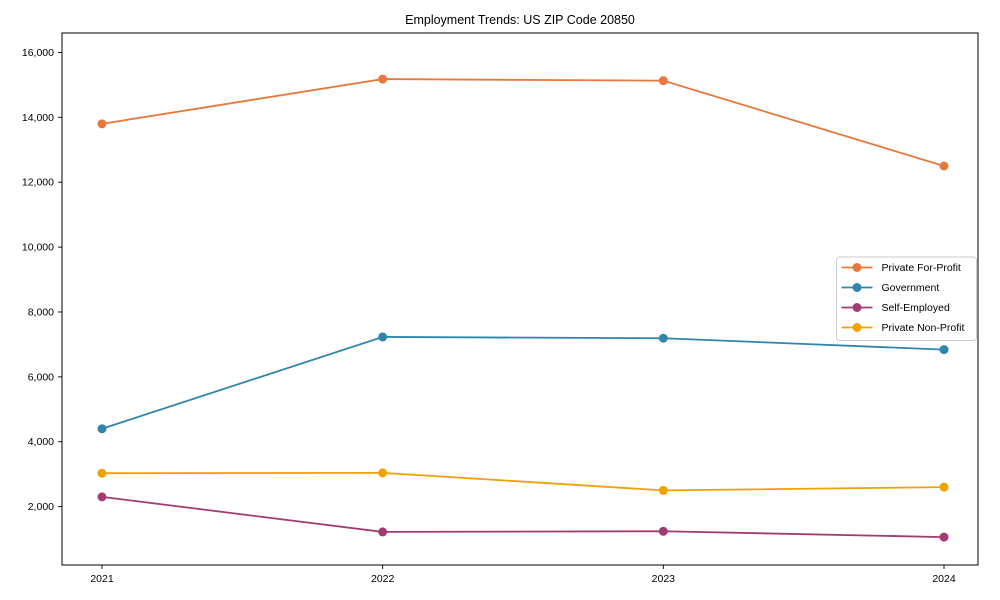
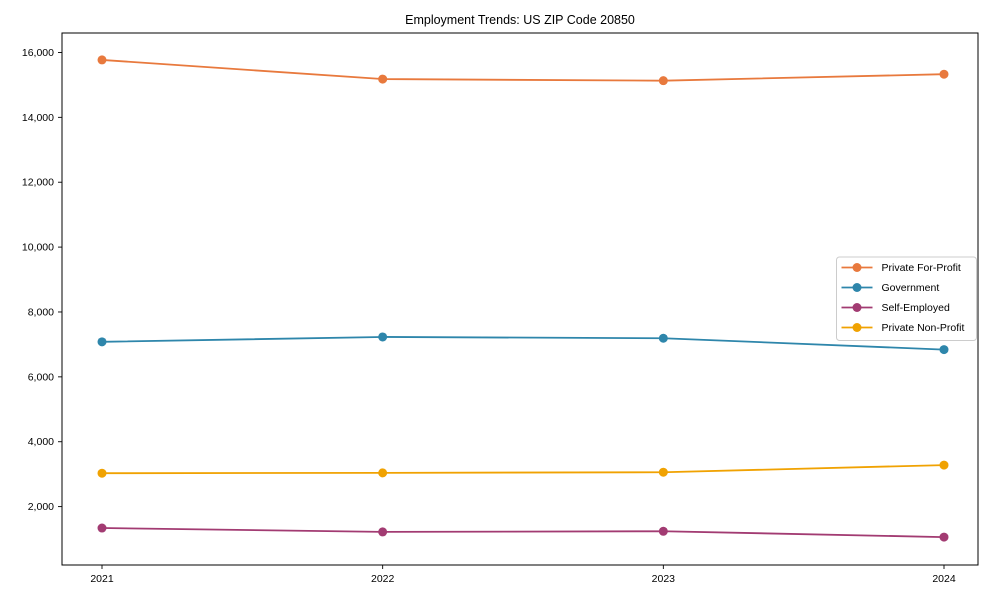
Private For-Profit/2021: 13800 -> 15800
Government/2021: 4400 -> 7100
Self-Employed/2021: 2300 -> 1300
Private Non-Profit/2023: 2500 -> 3100
Private For-Profit/2024: 12500 -> 15300
Private Non-Profit/2024: 2600 -> 3300
